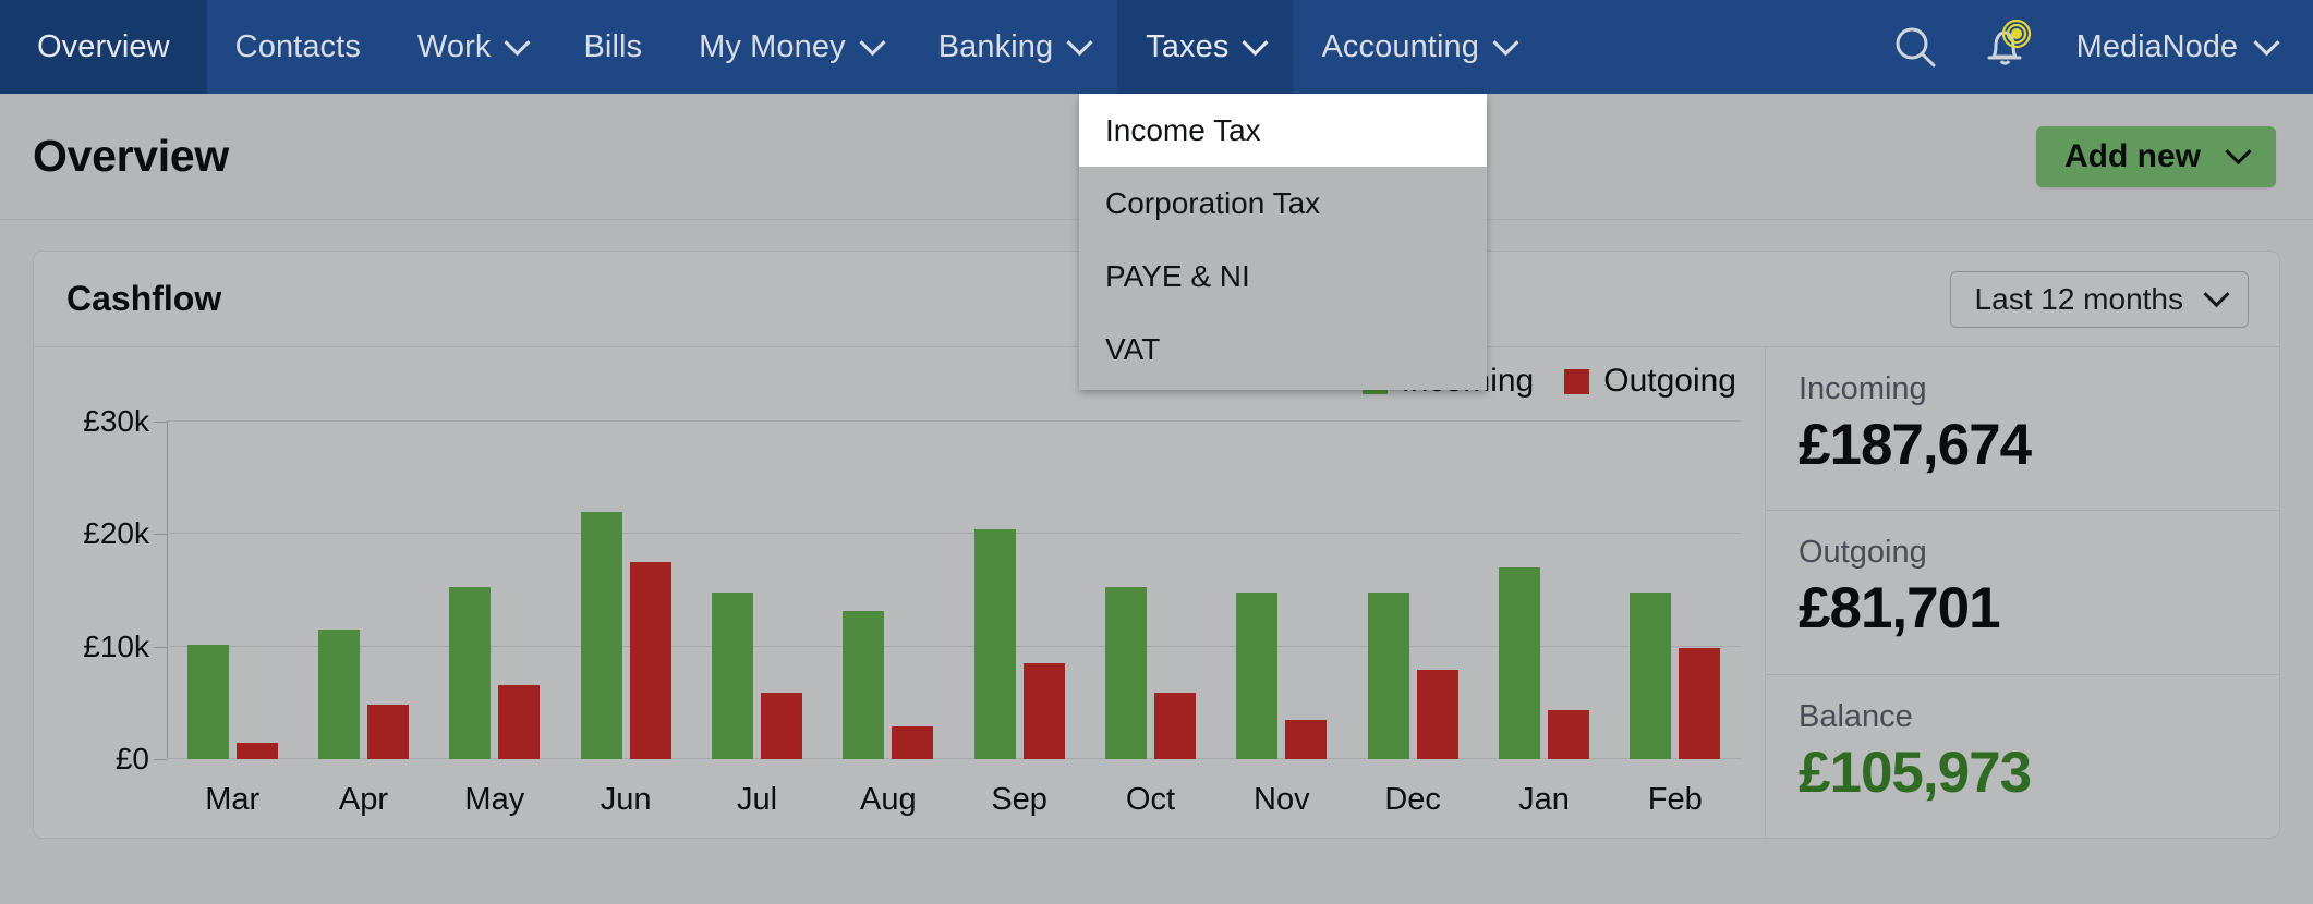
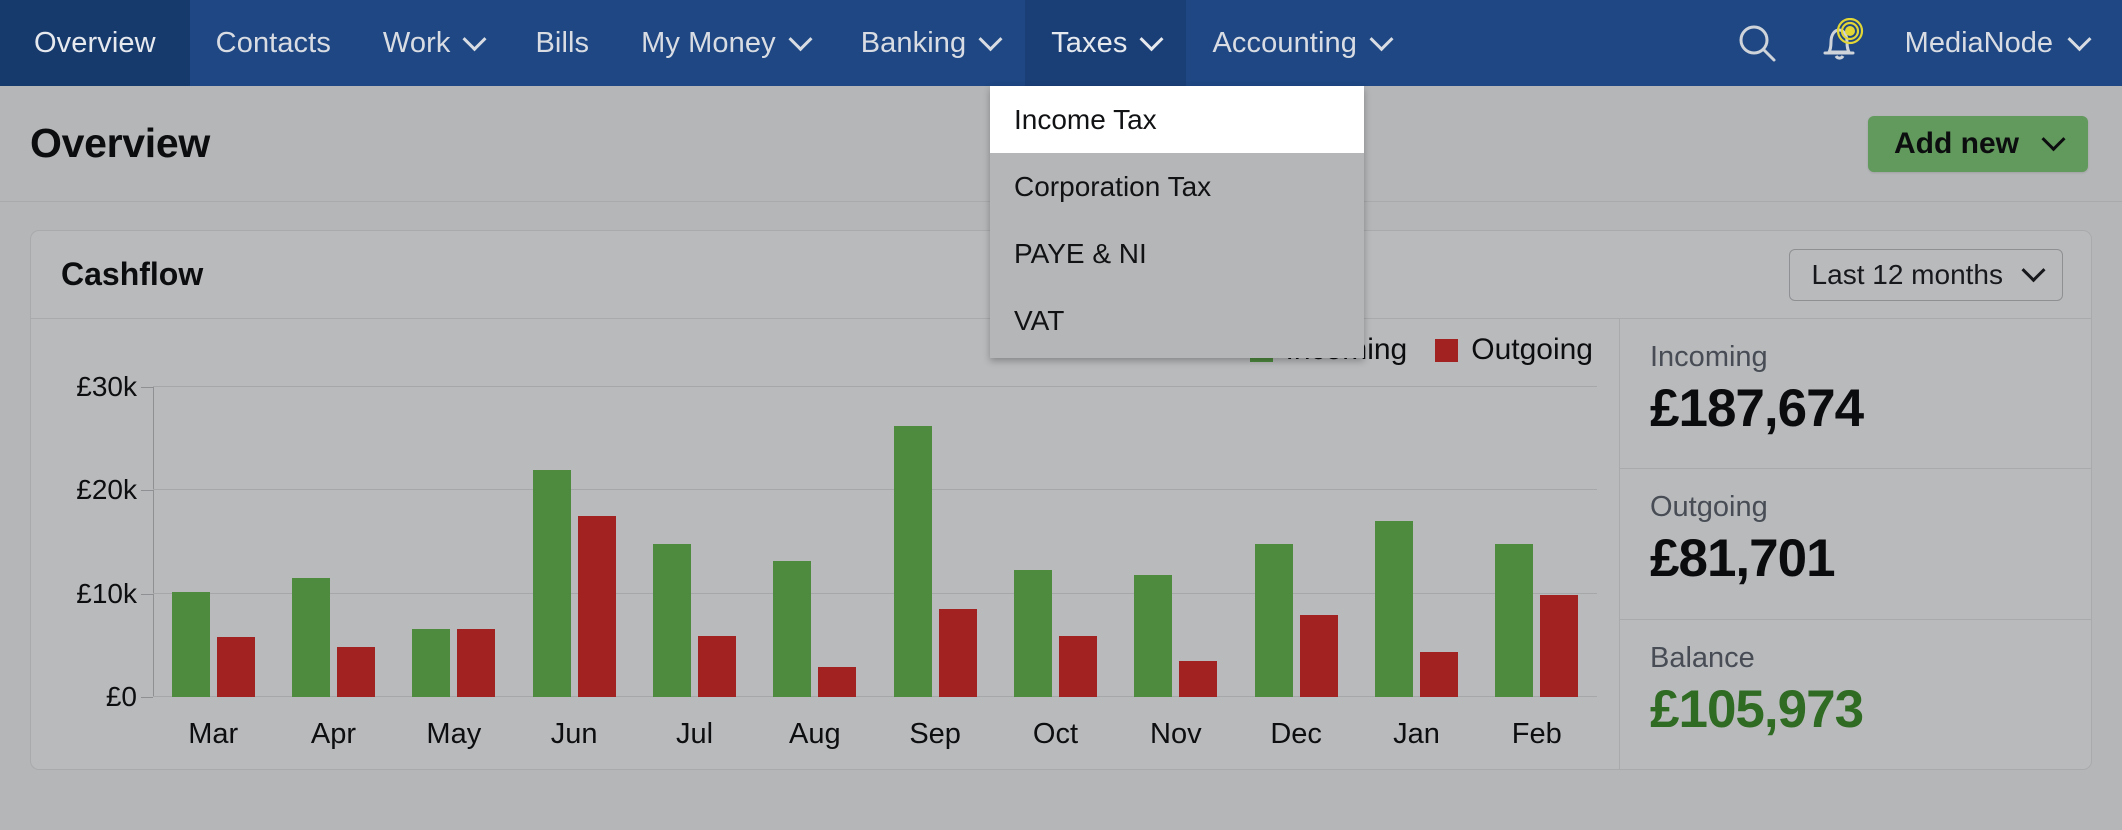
Outgoing/Mar: £1.5k -> £5.8k
Incoming/May: £15.3k -> £6.6k
Incoming/Sep: £20.4k -> £26.2k
Incoming/Oct: £15.3k -> £12.3k
Incoming/Nov: £14.8k -> £11.8k
